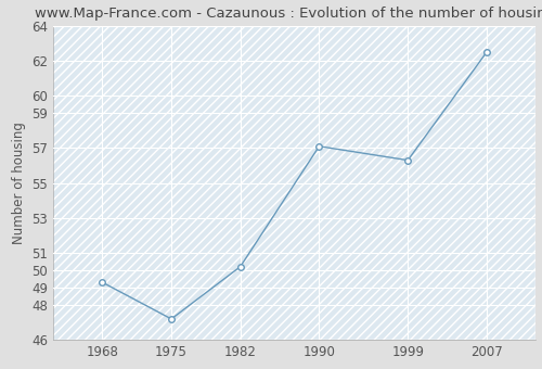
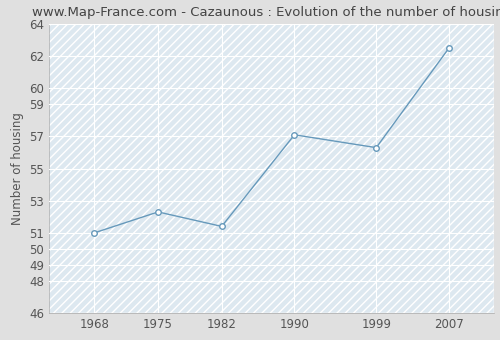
1968: 49.3 -> 51.0
1975: 47.2 -> 52.3
1982: 50.2 -> 51.4
